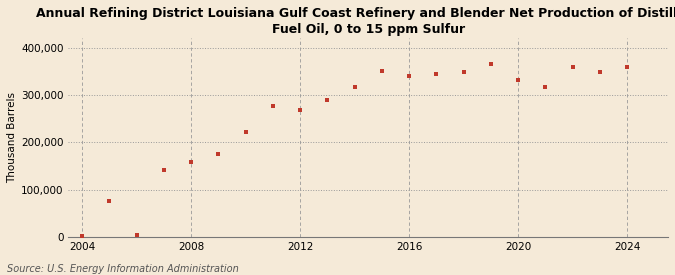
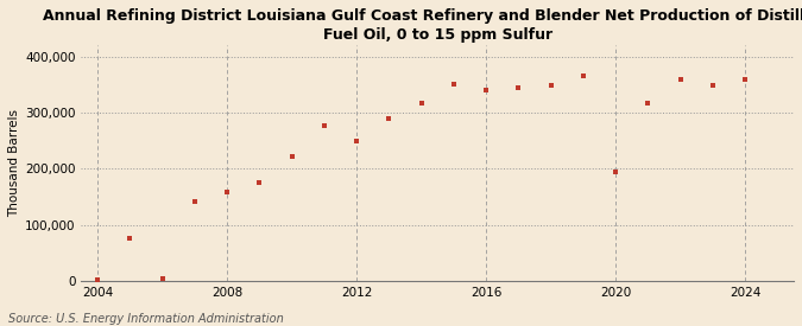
2012: 268,000 -> 250,000
2020: 332,000 -> 195,000
